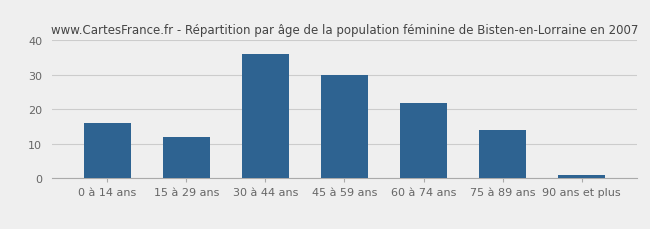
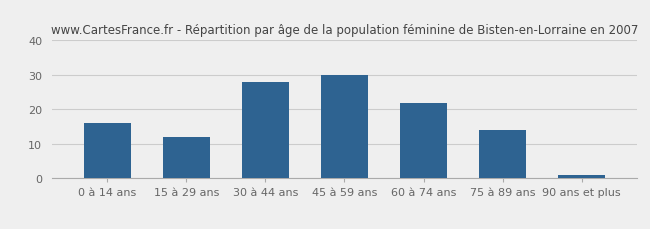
30 à 44 ans: 36 -> 28
